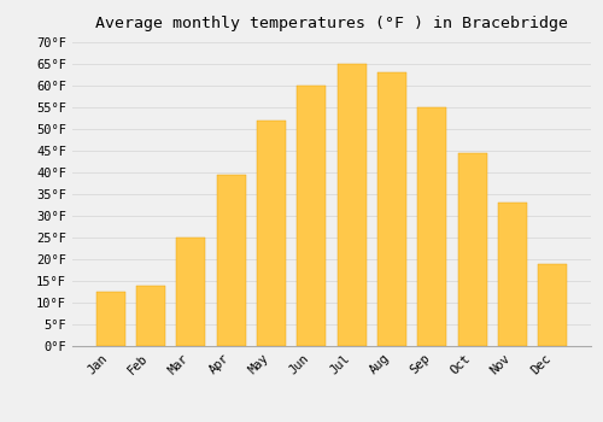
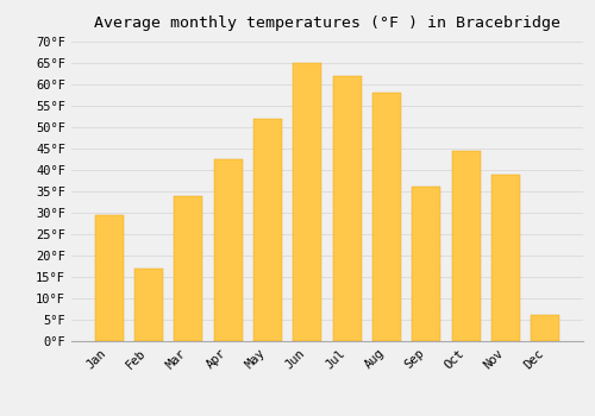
Jan: 12.5°F -> 29.5°F
Feb: 14.0°F -> 17.0°F
Mar: 25.0°F -> 34.0°F
Apr: 39.5°F -> 42.5°F
Jun: 60.0°F -> 65.0°F
Jul: 65.0°F -> 62.0°F
Aug: 63.0°F -> 58.0°F
Sep: 55.0°F -> 36.0°F
Nov: 33.0°F -> 39.0°F
Dec: 19.0°F -> 6.0°F
